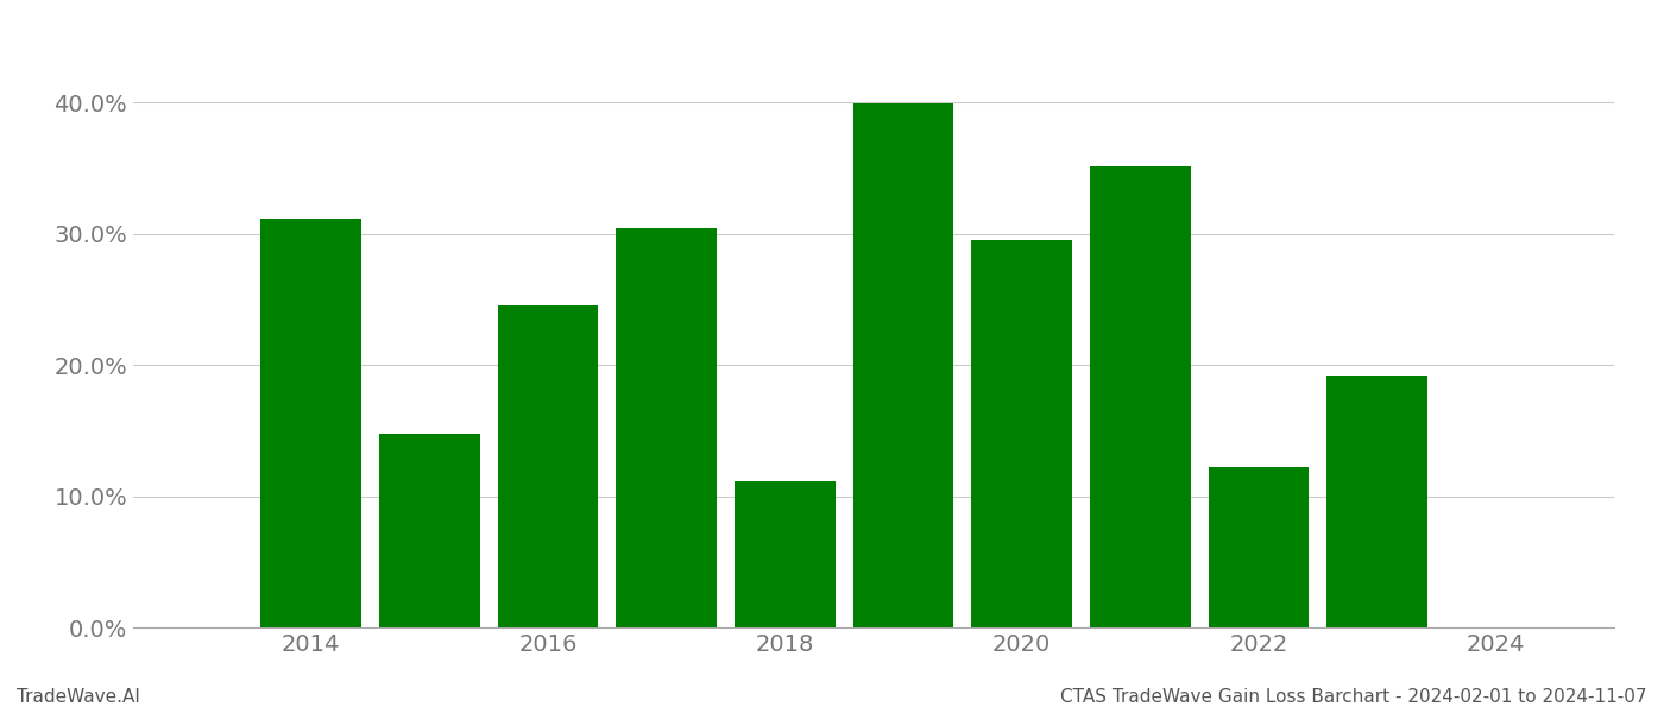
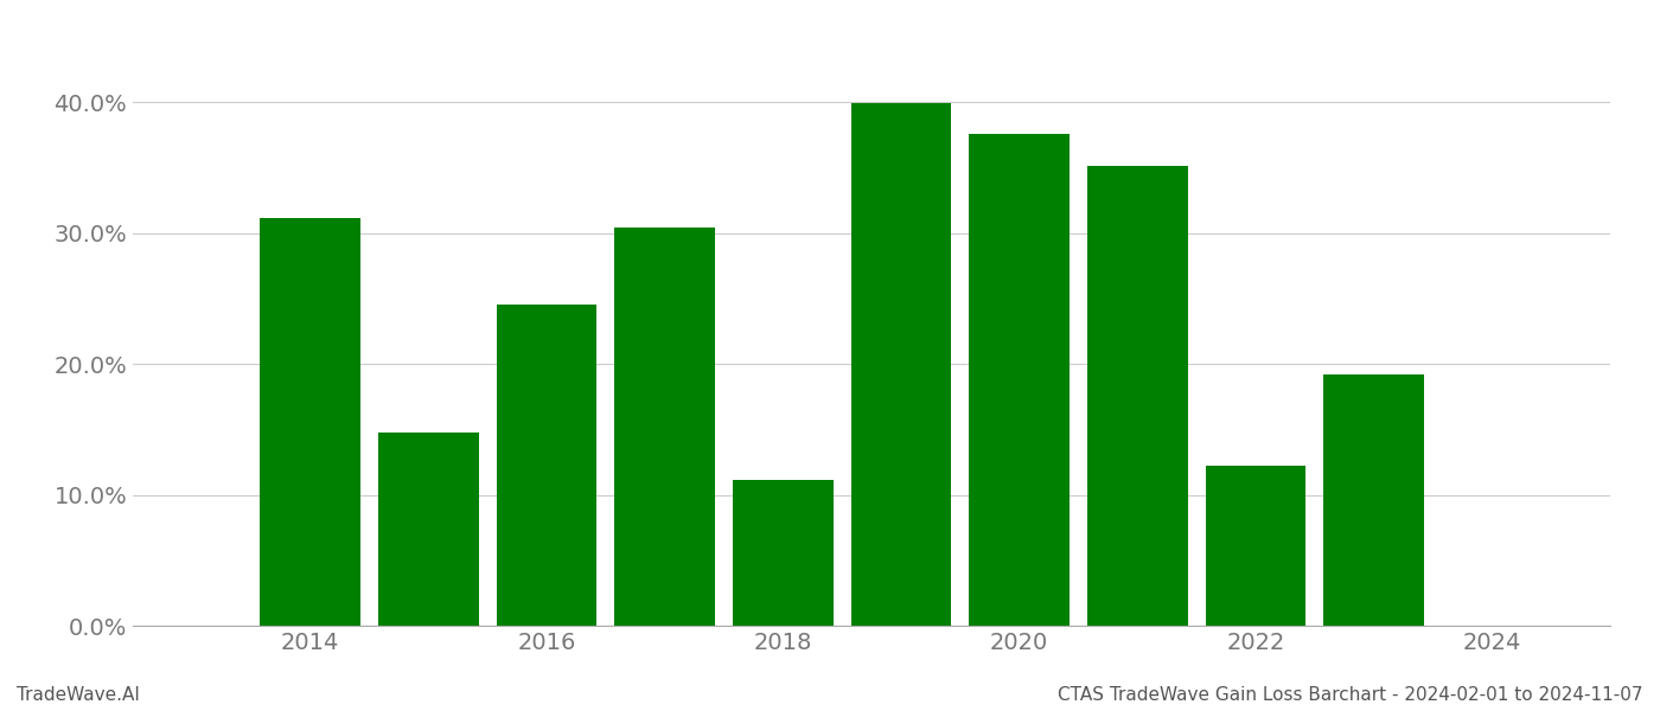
2020: 29.5% -> 37.6%
